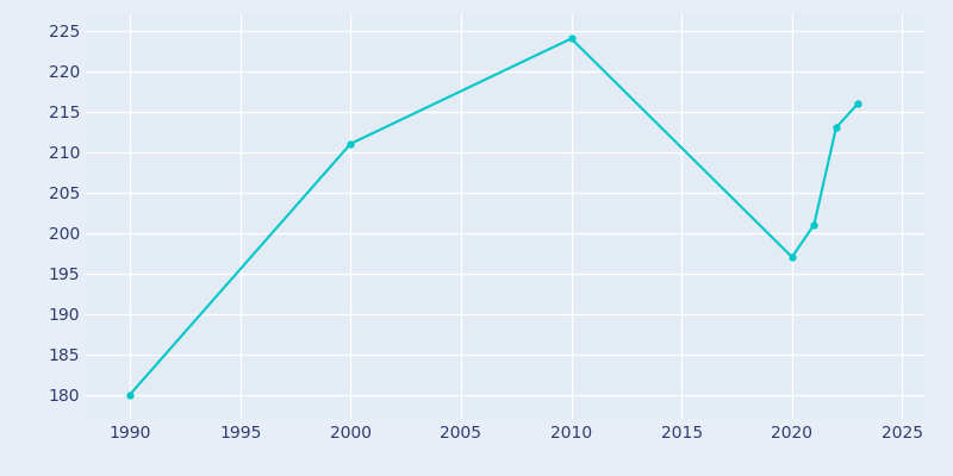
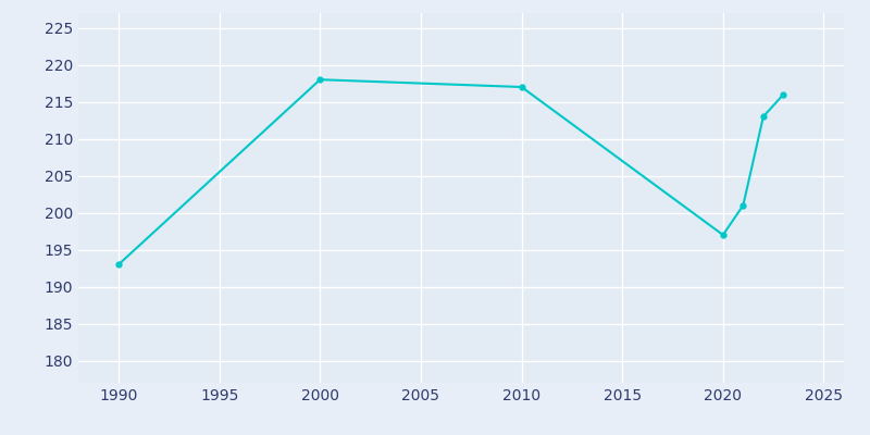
1990: 180 -> 193
2000: 211 -> 218
2010: 224 -> 217
